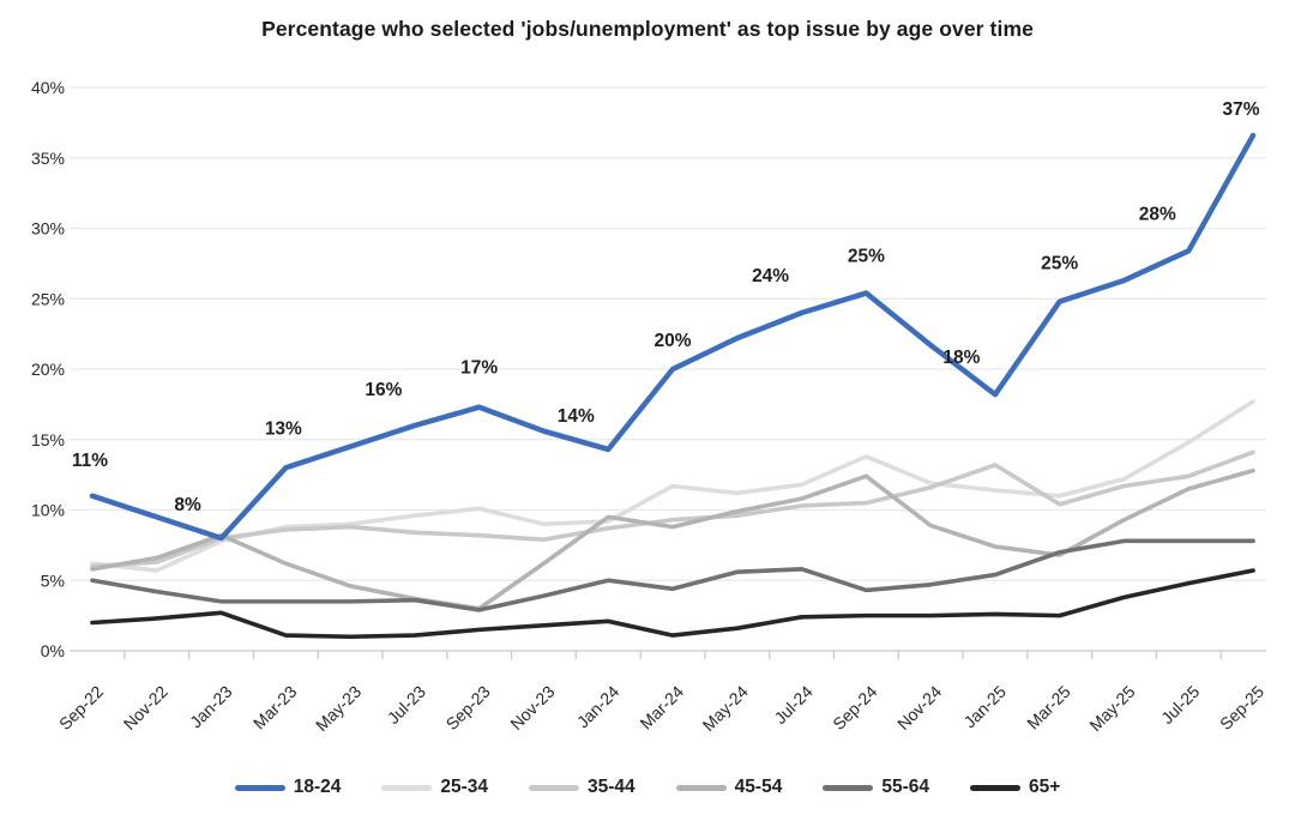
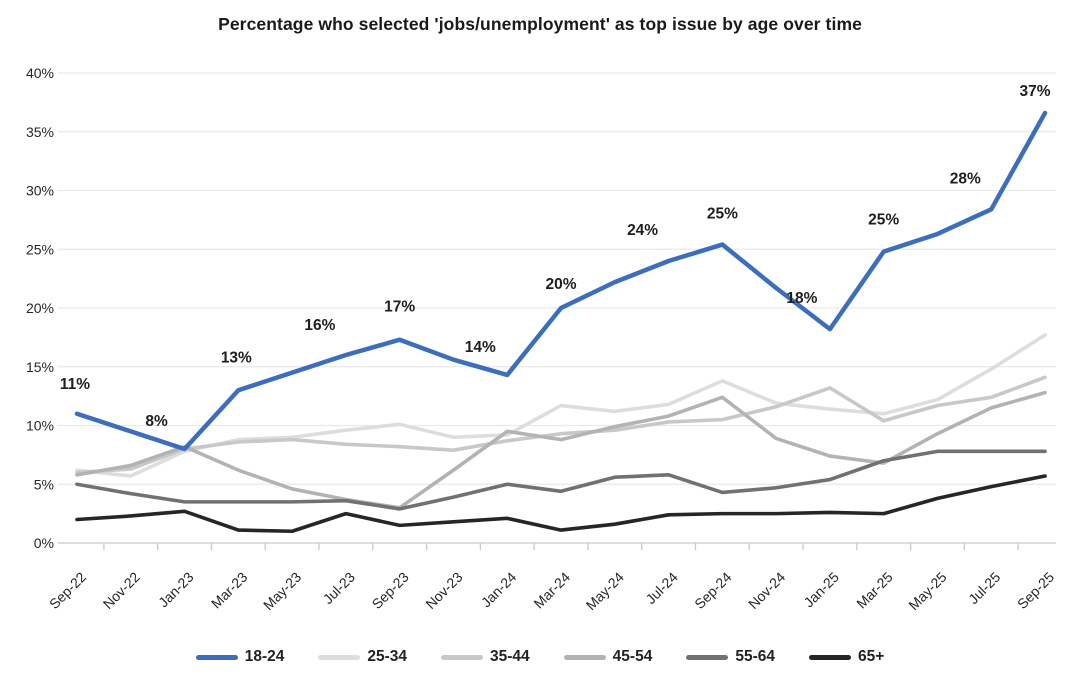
65+/Jul-23: 1.1% -> 2.5%
